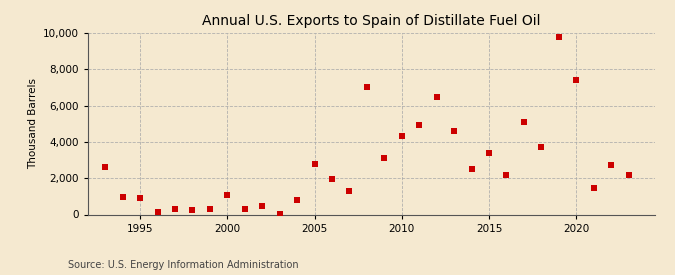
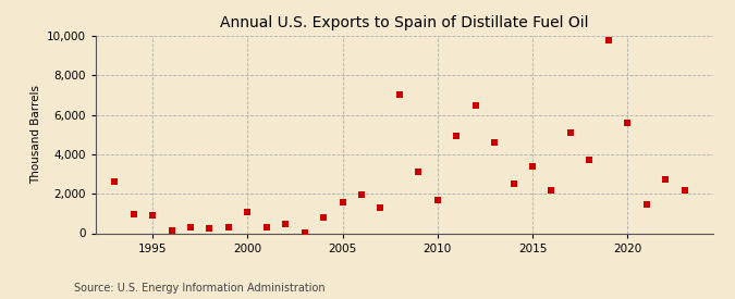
2005: 2,800 -> 1,600
2010: 4,300 -> 1,700
2020: 7,400 -> 5,600
